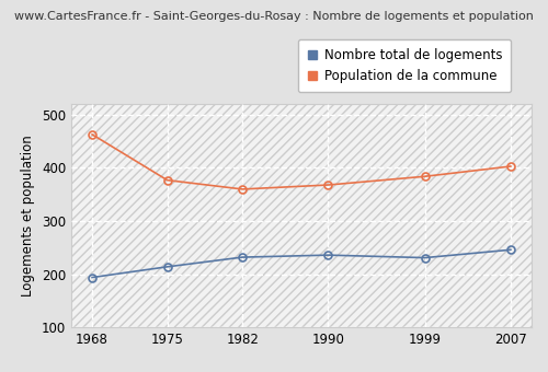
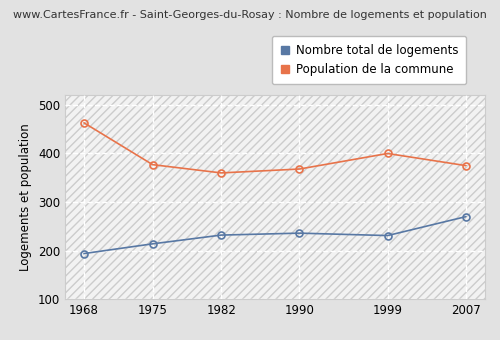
Population de la commune/1999: 384 -> 400
Nombre total de logements/2007: 246 -> 270
Population de la commune/2007: 403 -> 375
